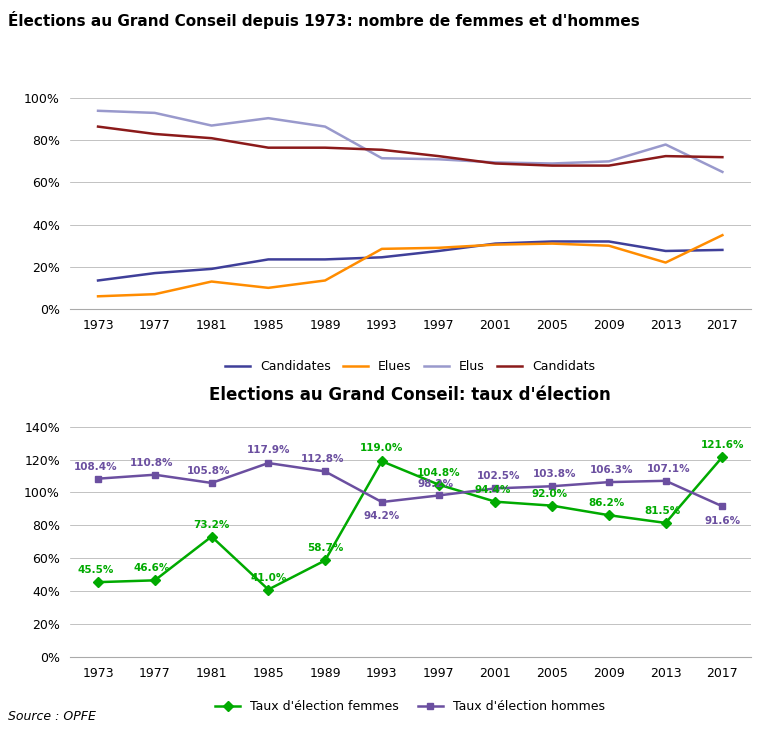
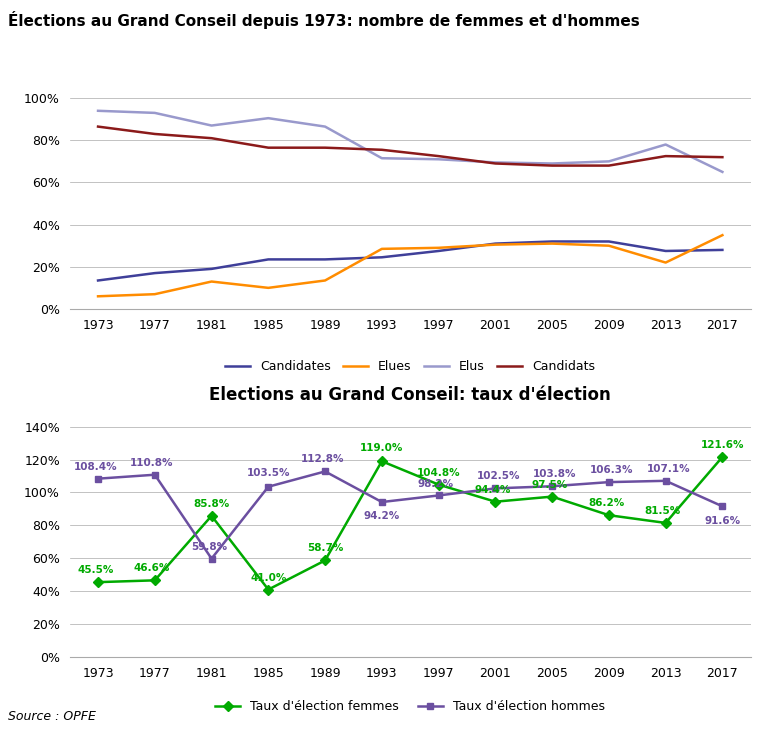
Elections au Grand Conseil: taux d'élection/Taux d'élection femmes/1981: 73.2% -> 85.8%
Elections au Grand Conseil: taux d'élection/Taux d'élection hommes/1981: 105.8% -> 59.8%
Elections au Grand Conseil: taux d'élection/Taux d'élection hommes/1985: 117.9% -> 103.5%
Elections au Grand Conseil: taux d'élection/Taux d'élection femmes/2005: 92.0% -> 97.5%
